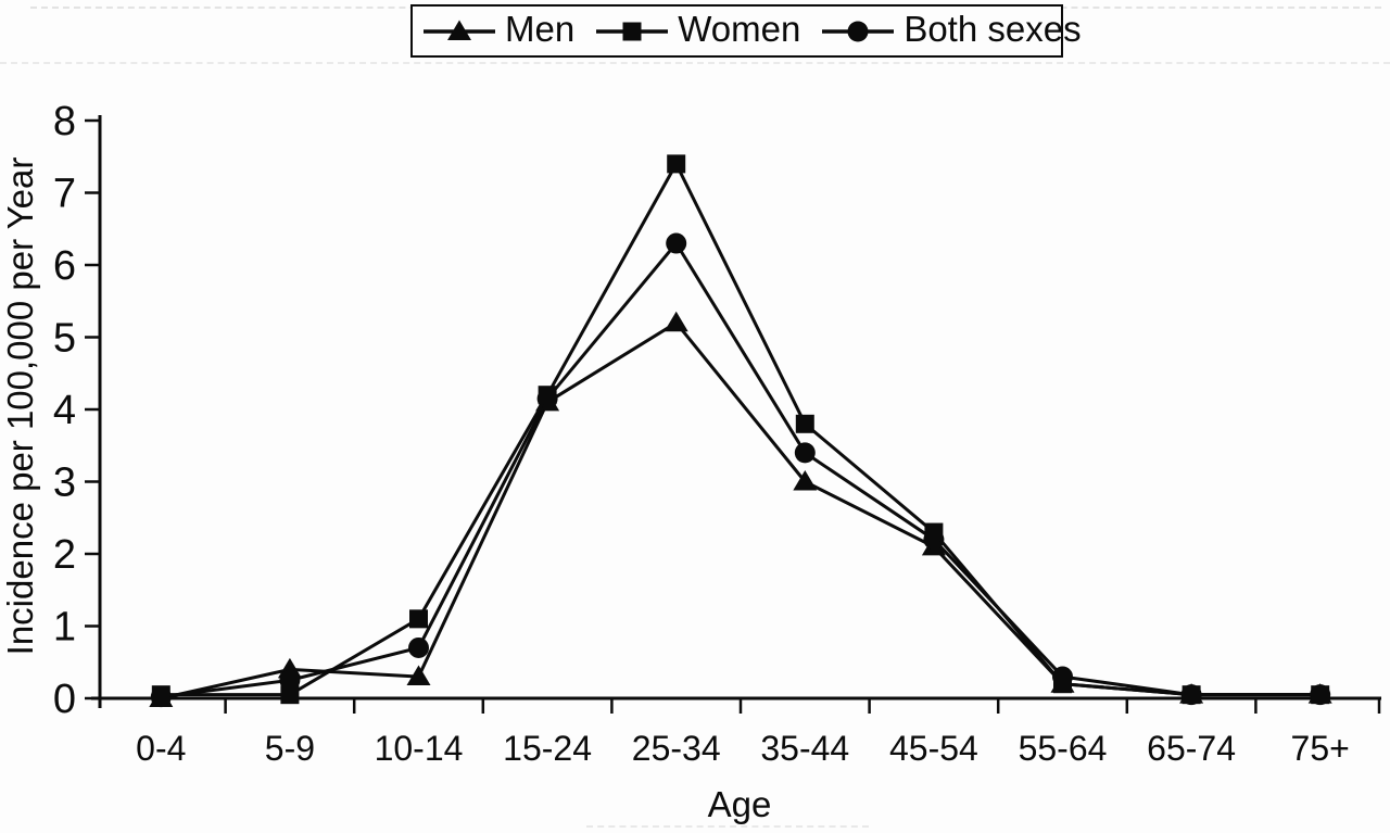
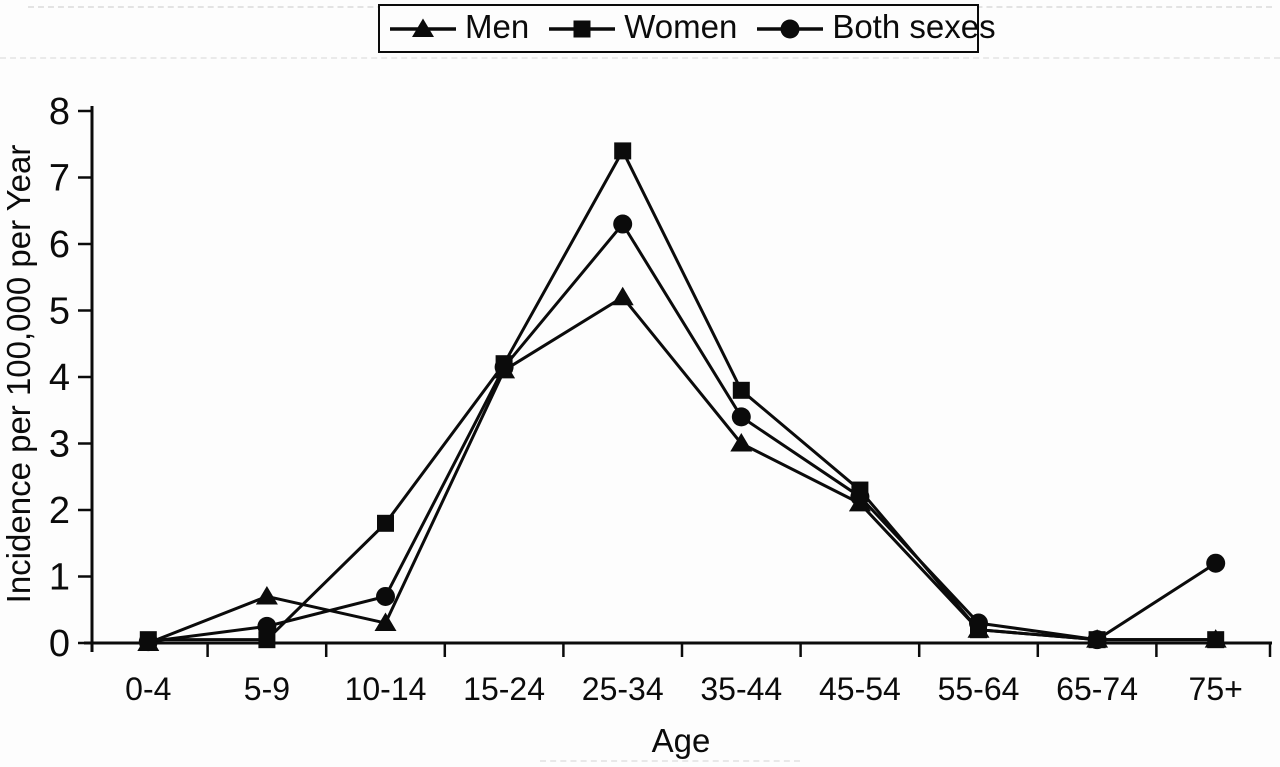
Men/5-9: 0.4 -> 0.7
Women/10-14: 1.1 -> 1.8
Both sexes/75+: 0.1 -> 1.2
